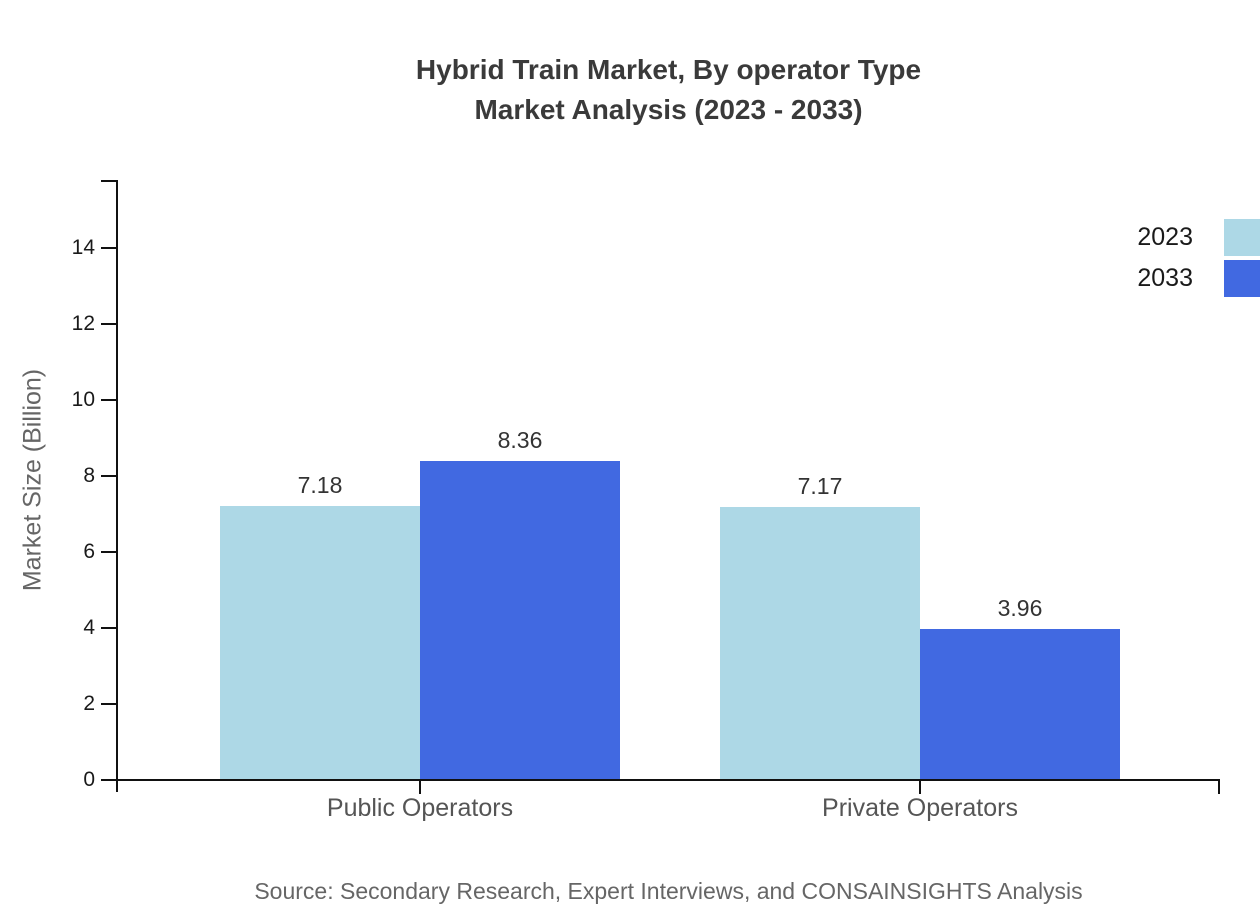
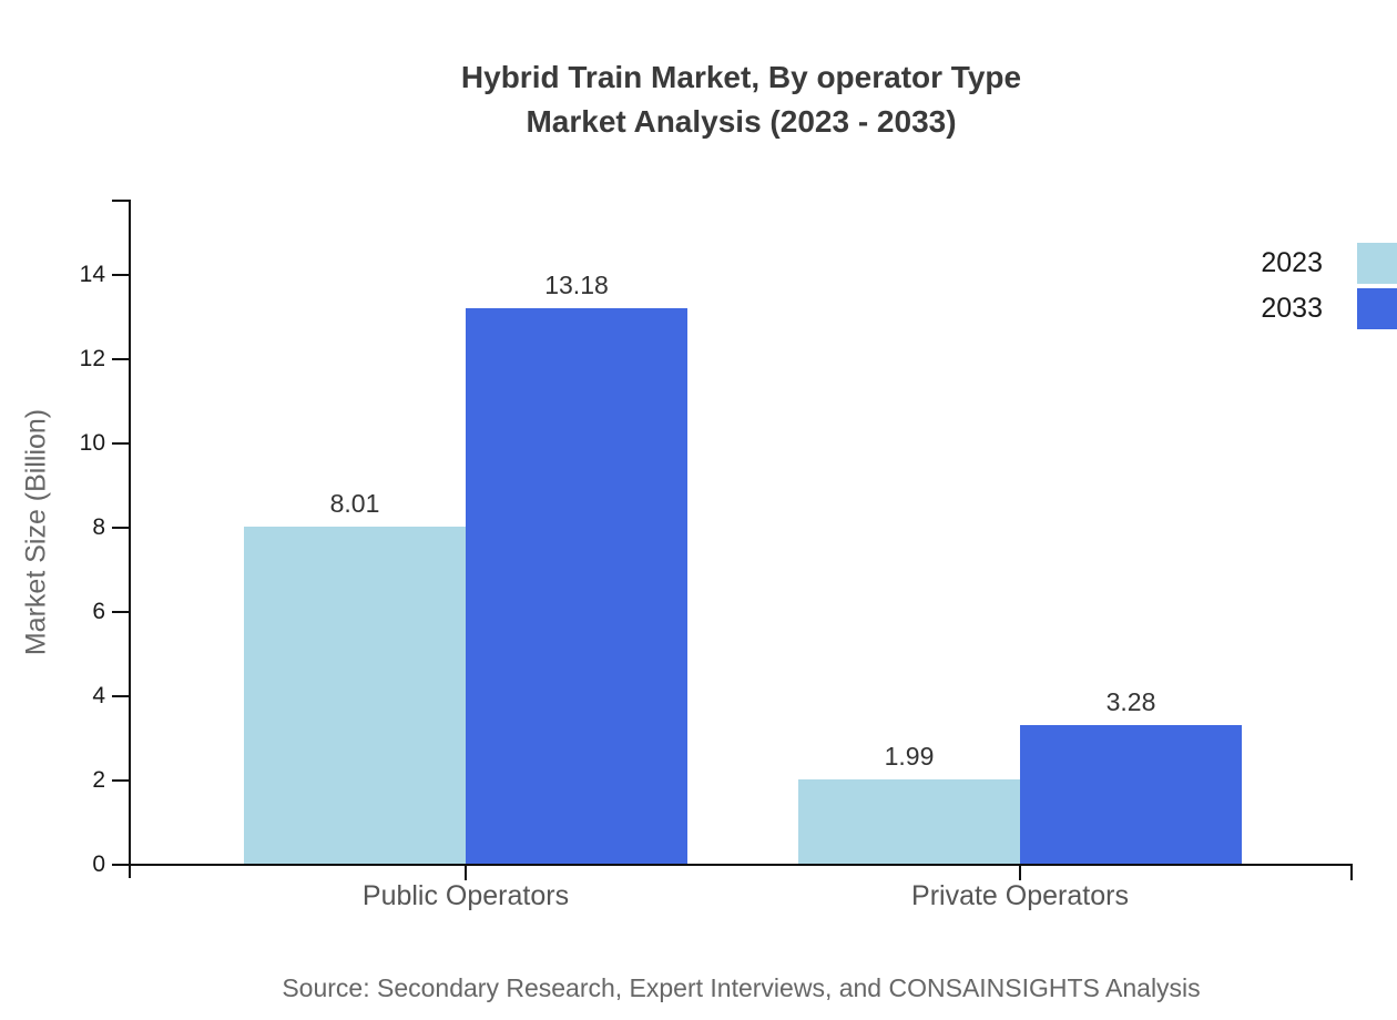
2023/Public Operators: 7.18 -> 8.01
2033/Public Operators: 8.36 -> 13.18
2023/Private Operators: 7.17 -> 1.99
2033/Private Operators: 3.96 -> 3.28
